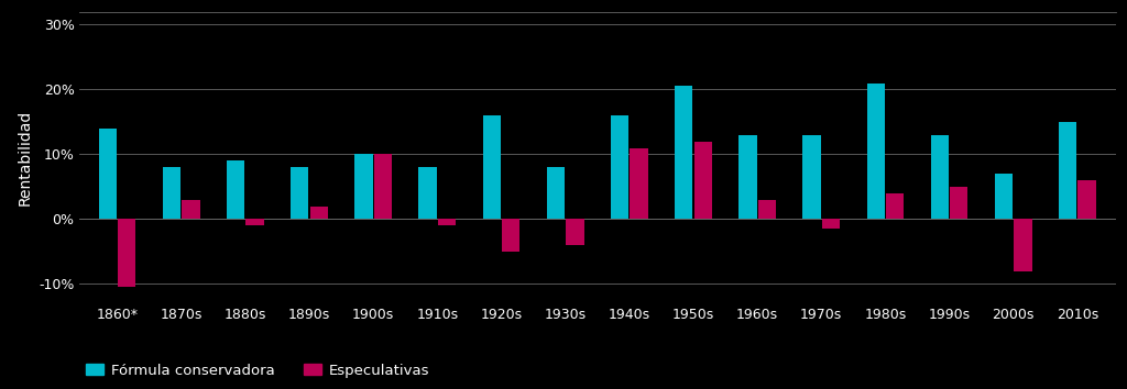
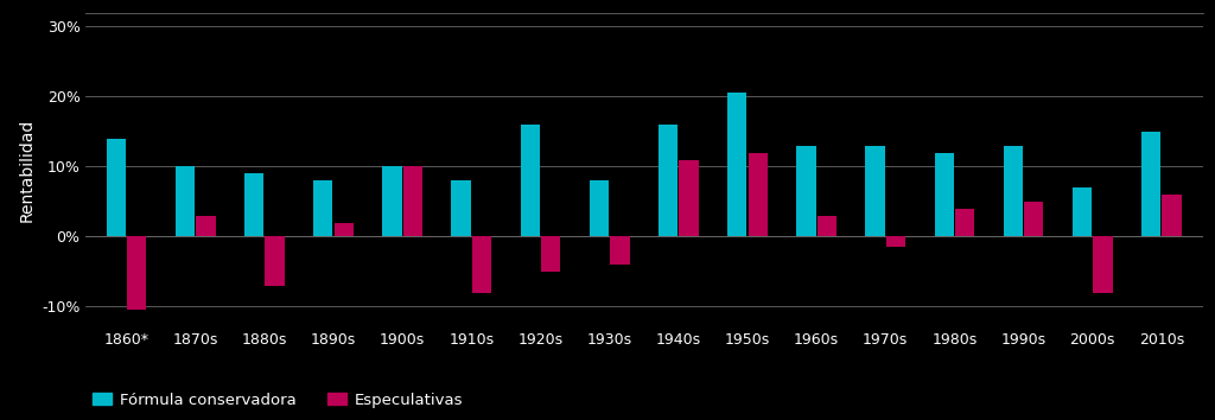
Fórmula conservadora/1870s: 8.0% -> 10.0%
Especulativas/1880s: -1.0% -> -7.0%
Especulativas/1910s: -1.0% -> -8.0%
Fórmula conservadora/1980s: 21.0% -> 12.0%
